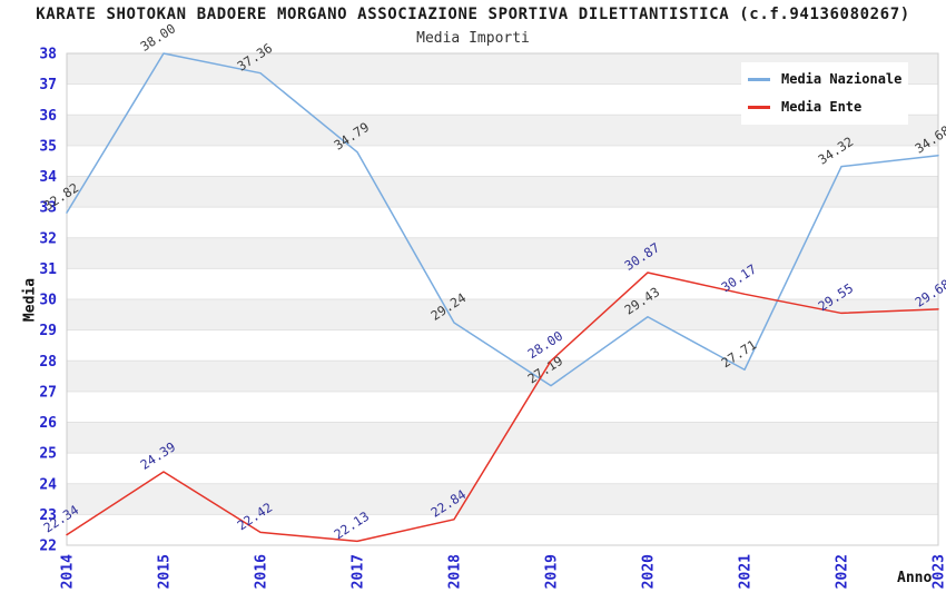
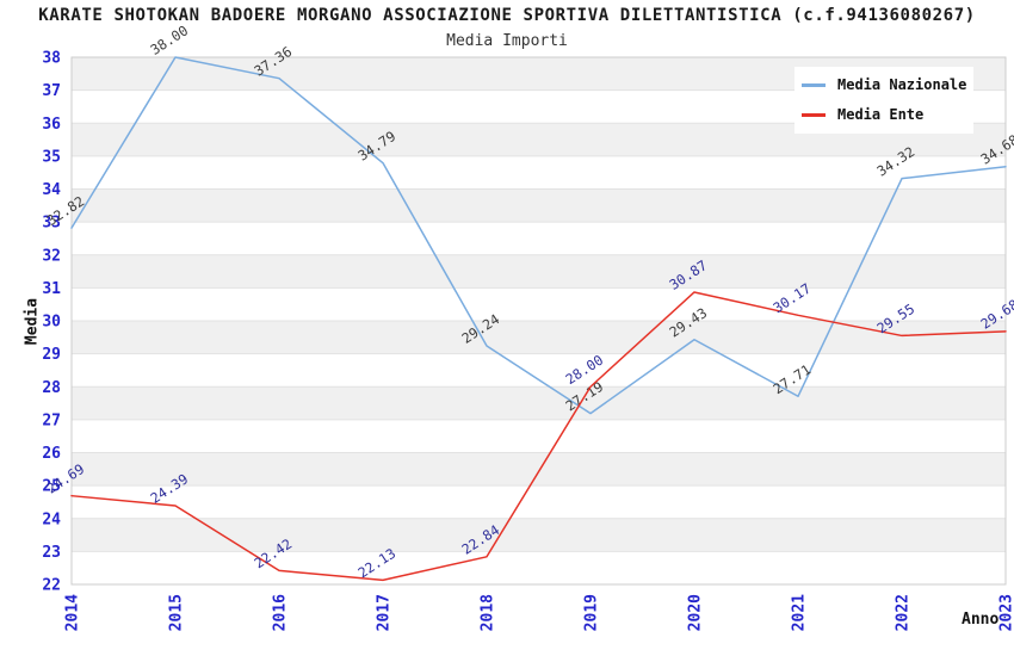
Media Ente/2014: 22.34 -> 24.69
